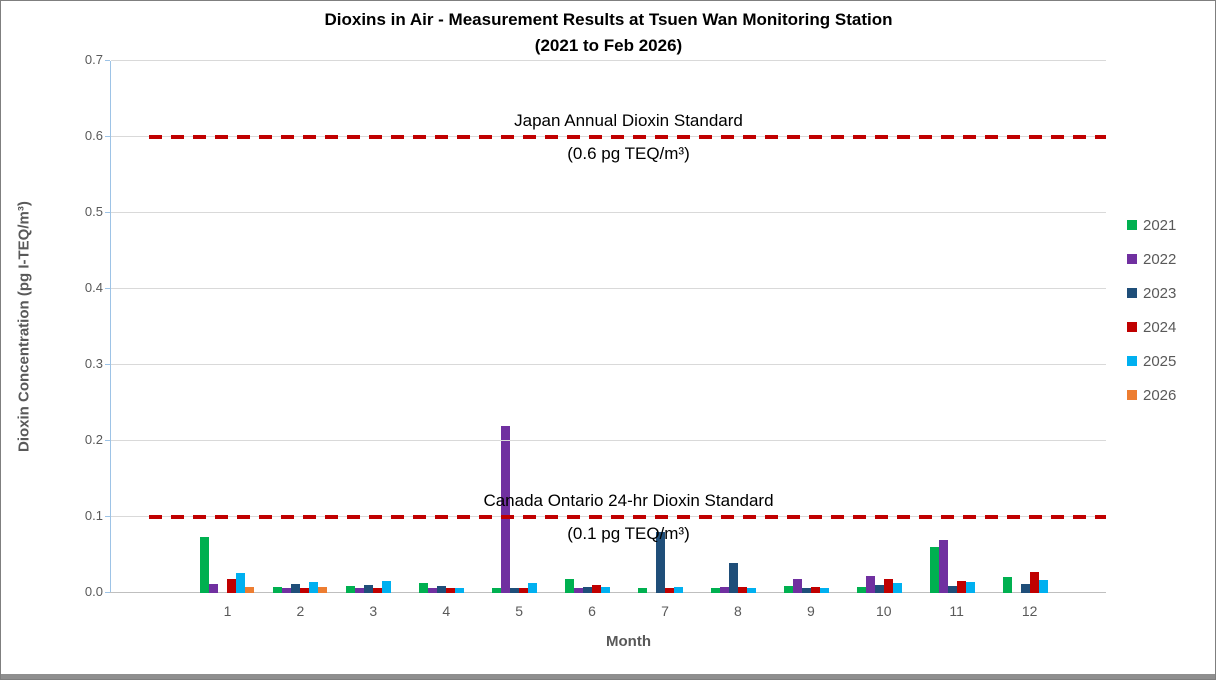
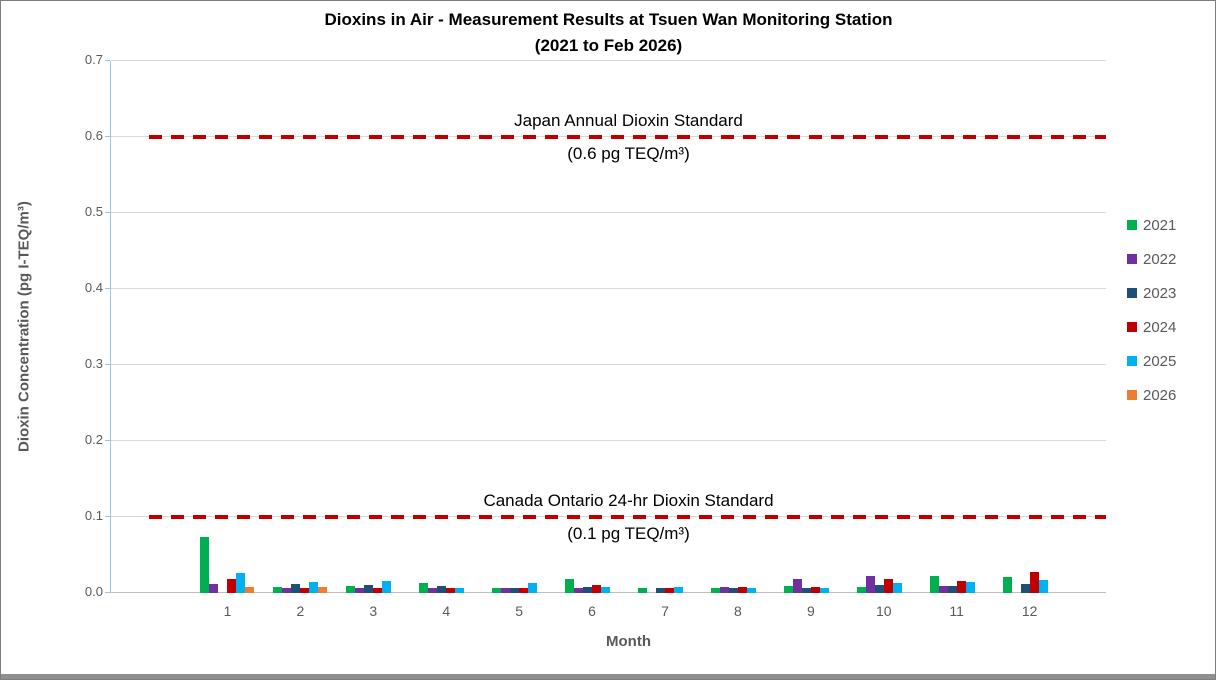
2022/5: 0.22 -> 0.01
2023/7: 0.08 -> 0.01
2023/8: 0.04 -> 0.01
2021/11: 0.06 -> 0.02
2022/11: 0.07 -> 0.01
